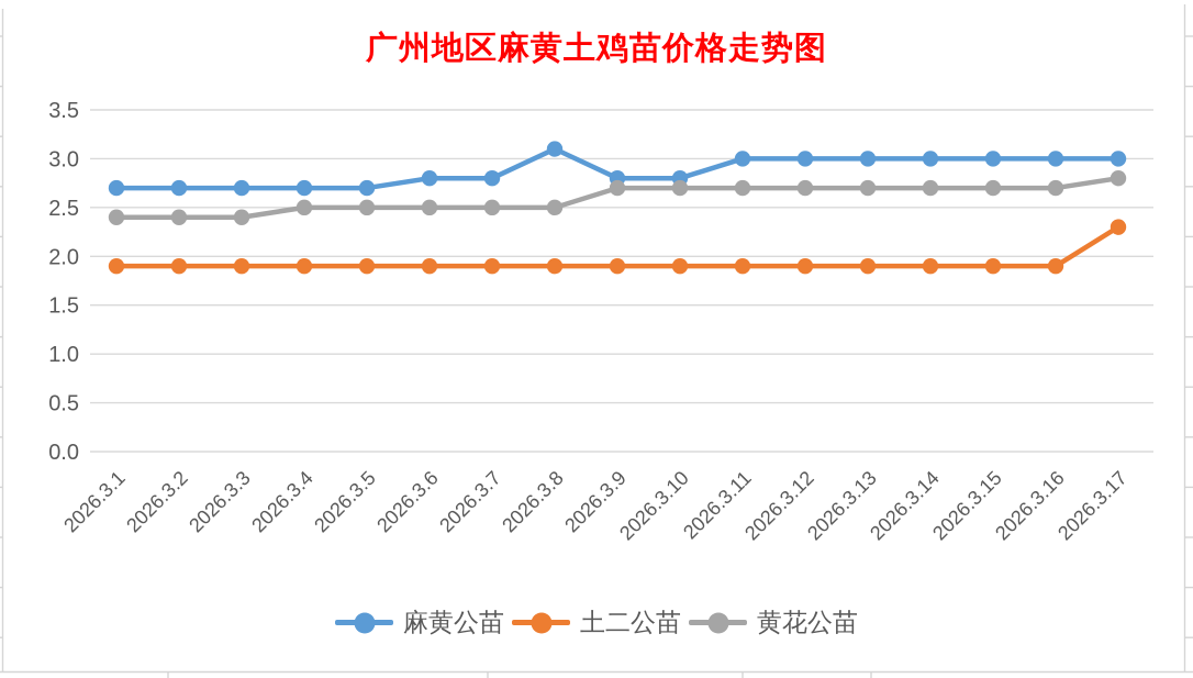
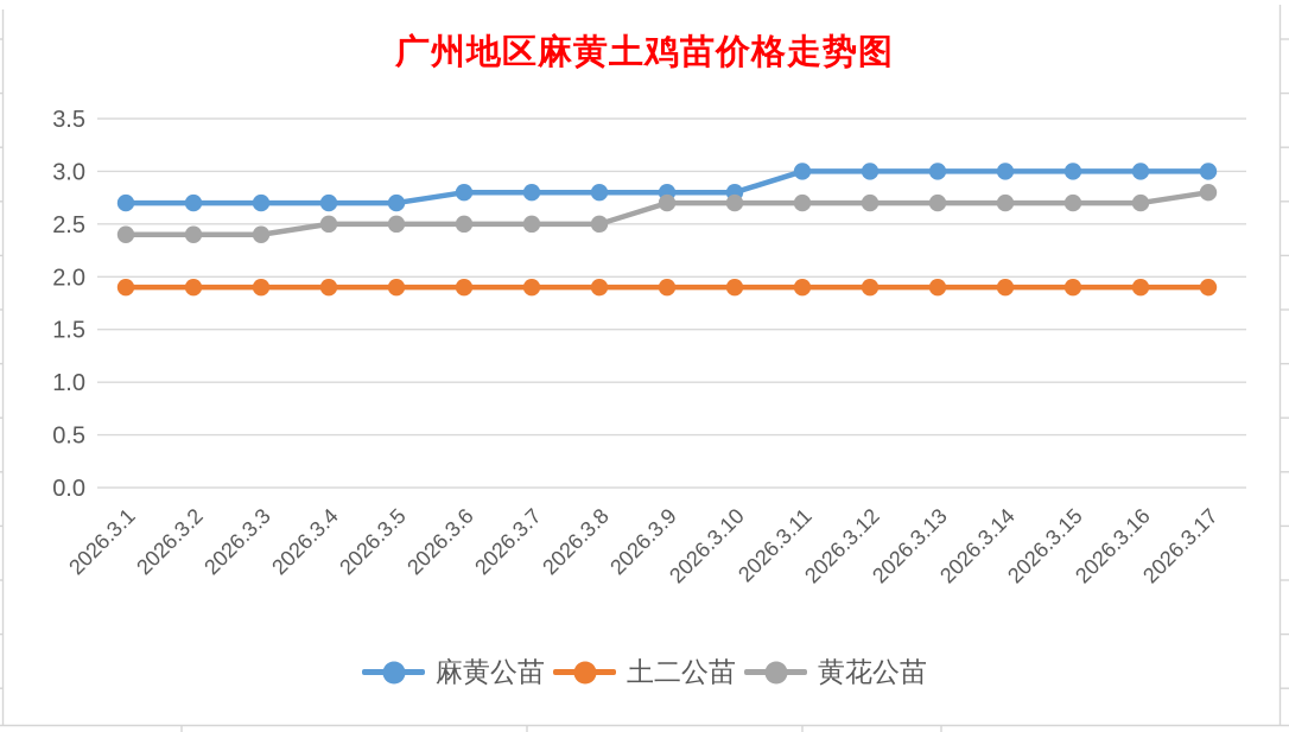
麻黄公苗/2026.3.8: 3.1 -> 2.8
土二公苗/2026.3.17: 2.3 -> 1.9
